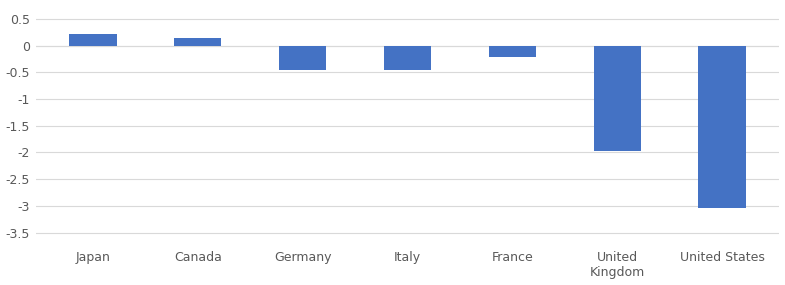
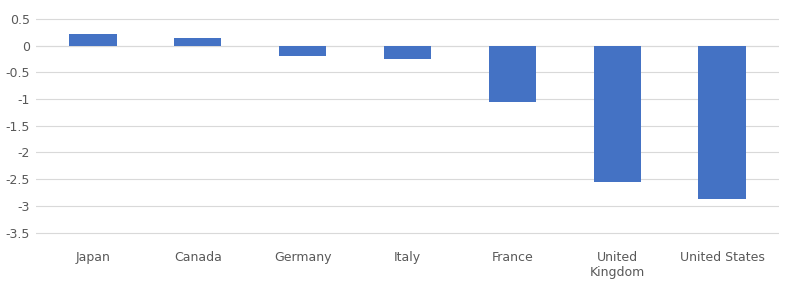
Germany: -0.46 -> -0.20
Italy: -0.46 -> -0.26
France: -0.22 -> -1.05
United Kingdom: -1.98 -> -2.55
United States: -3.04 -> -2.88
